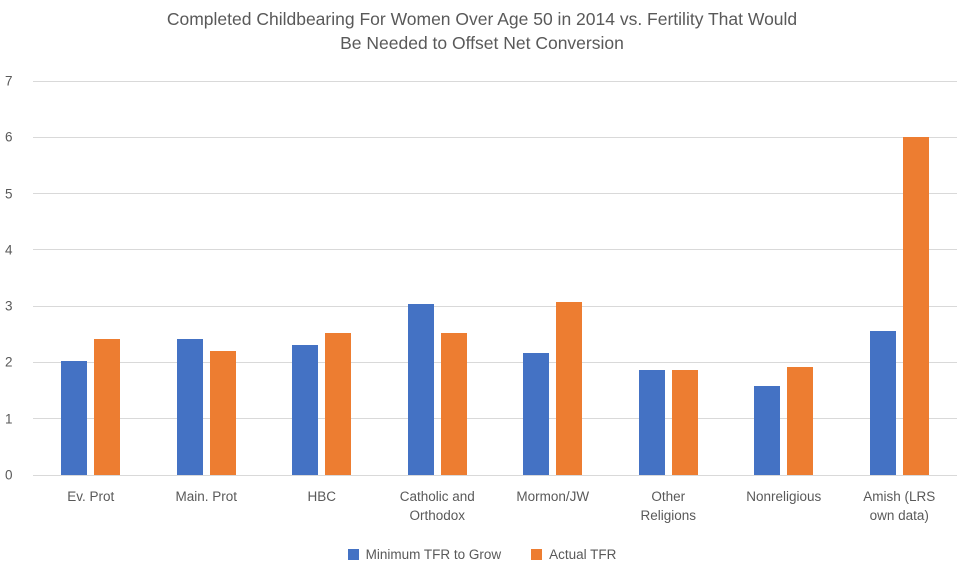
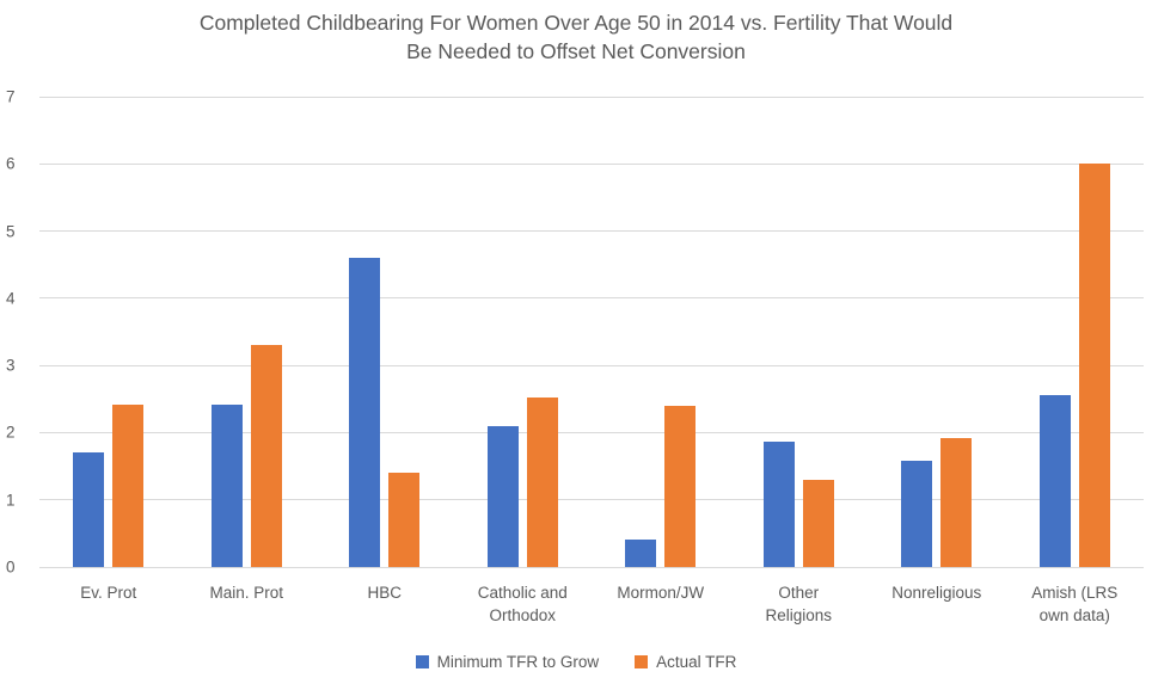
Minimum TFR to Grow/Ev. Prot: 2.0 -> 1.7
Actual TFR/Main. Prot: 2.2 -> 3.3
Minimum TFR to Grow/HBC: 2.3 -> 4.6
Actual TFR/HBC: 2.5 -> 1.4
Minimum TFR to Grow/Catholic and Orthodox: 3.0 -> 2.1
Minimum TFR to Grow/Mormon/JW: 2.2 -> 0.4
Actual TFR/Mormon/JW: 3.1 -> 2.4
Actual TFR/Other Religions: 1.9 -> 1.3
